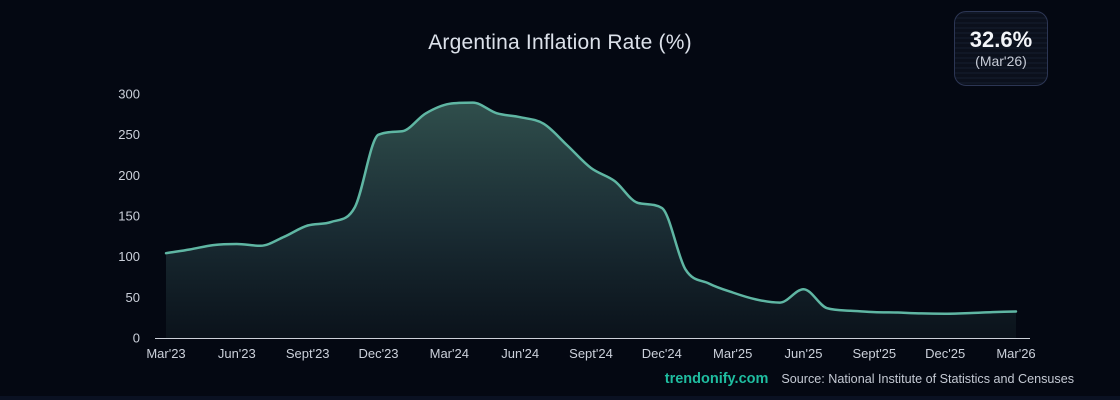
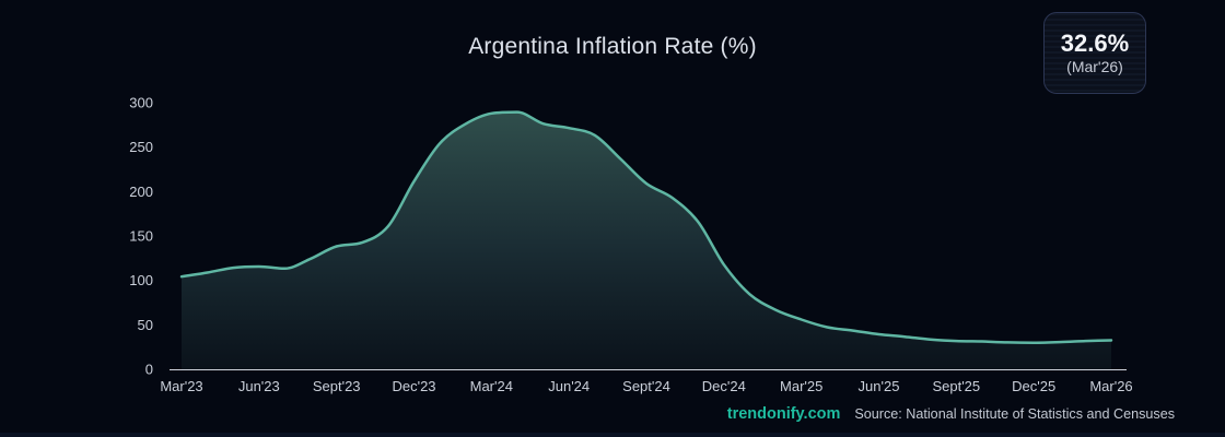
Dec'23: 250 -> 210
Dec'24: 160 -> 120
Jun'25: 60 -> 40
